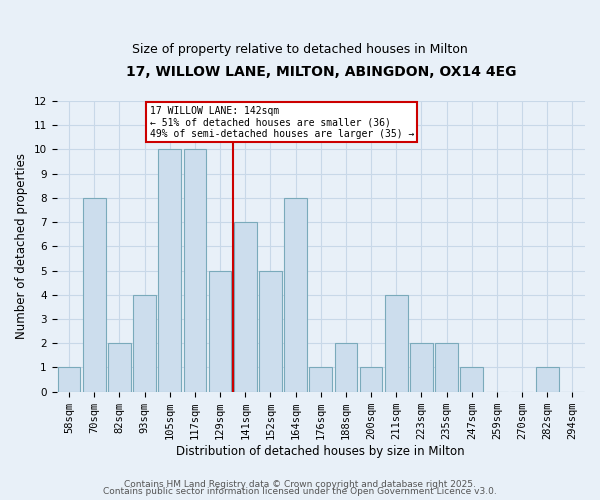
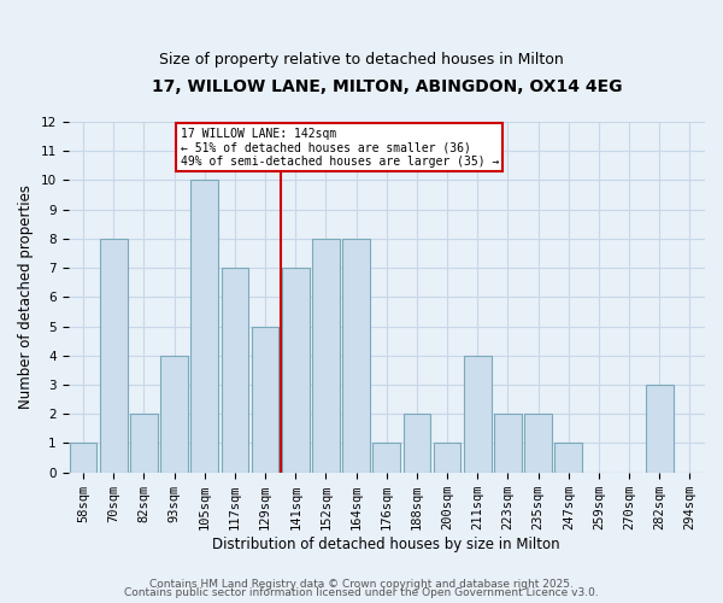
117sqm: 10 -> 7
152sqm: 5 -> 8
282sqm: 1 -> 3
